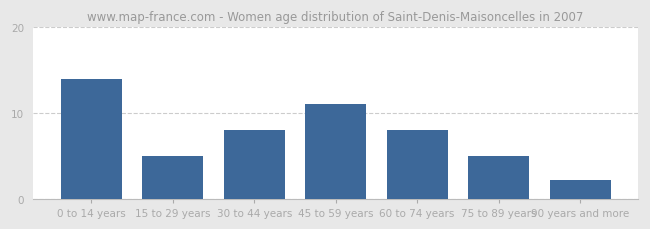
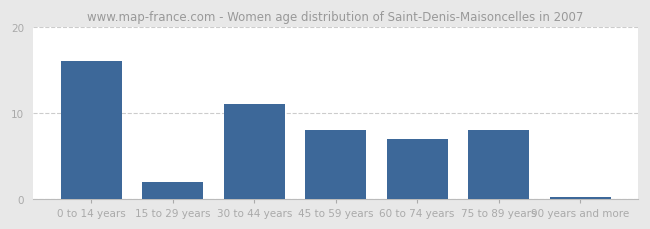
0 to 14 years: 14.0 -> 16.0
15 to 29 years: 5.0 -> 2.0
30 to 44 years: 8.0 -> 11.0
45 to 59 years: 11.0 -> 8.0
60 to 74 years: 8.0 -> 7.0
75 to 89 years: 5.0 -> 8.0
90 years and more: 2.2 -> 0.2
